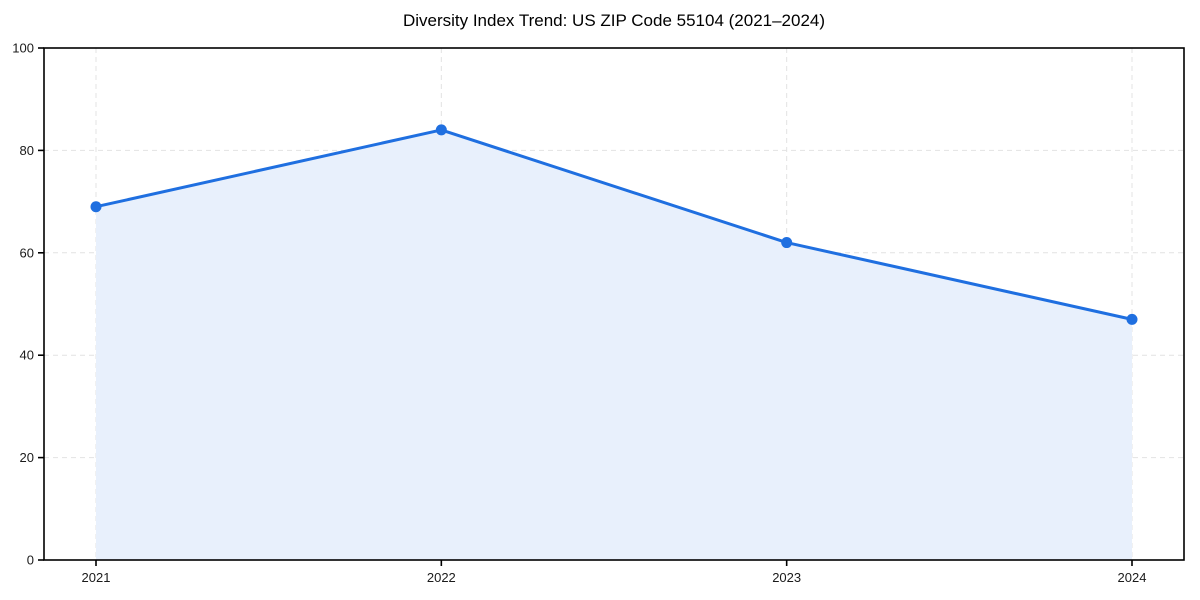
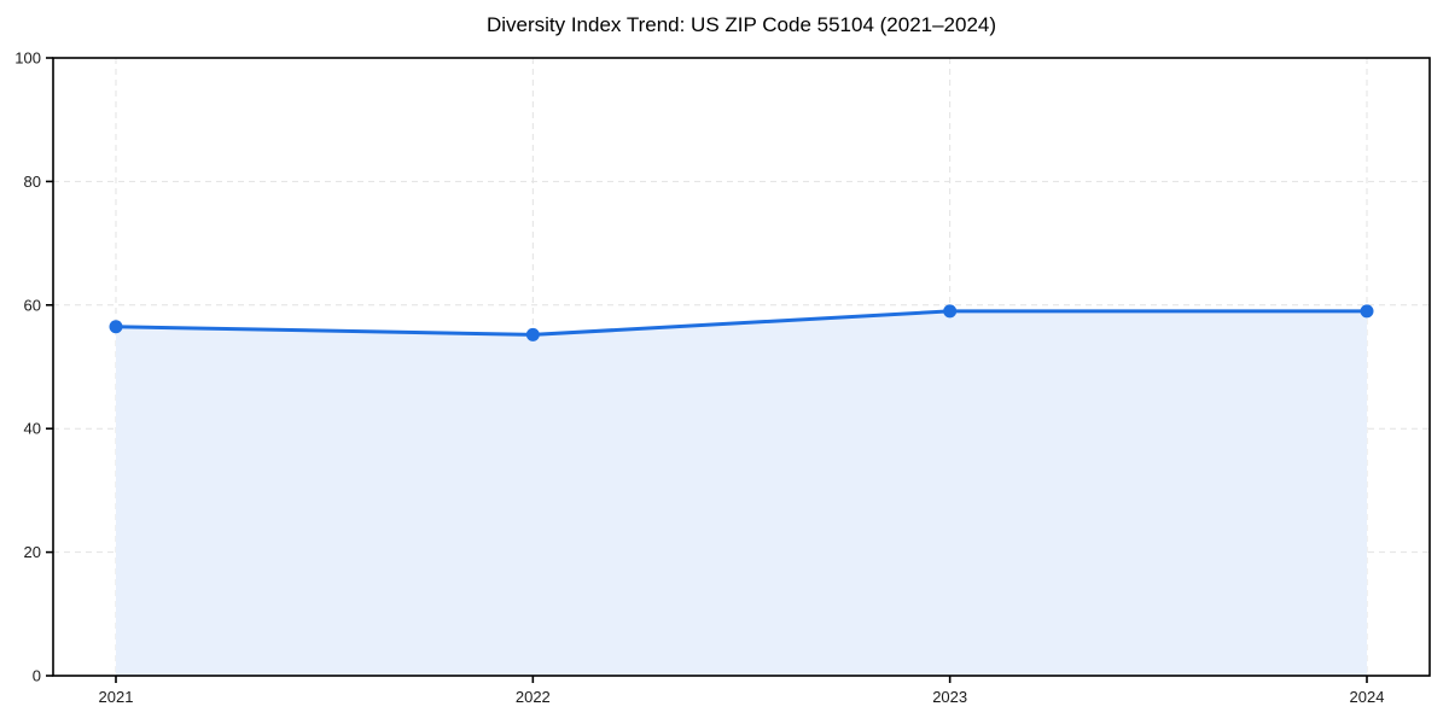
2021: 69 -> 56
2022: 84 -> 55
2023: 62 -> 59
2024: 47 -> 59
